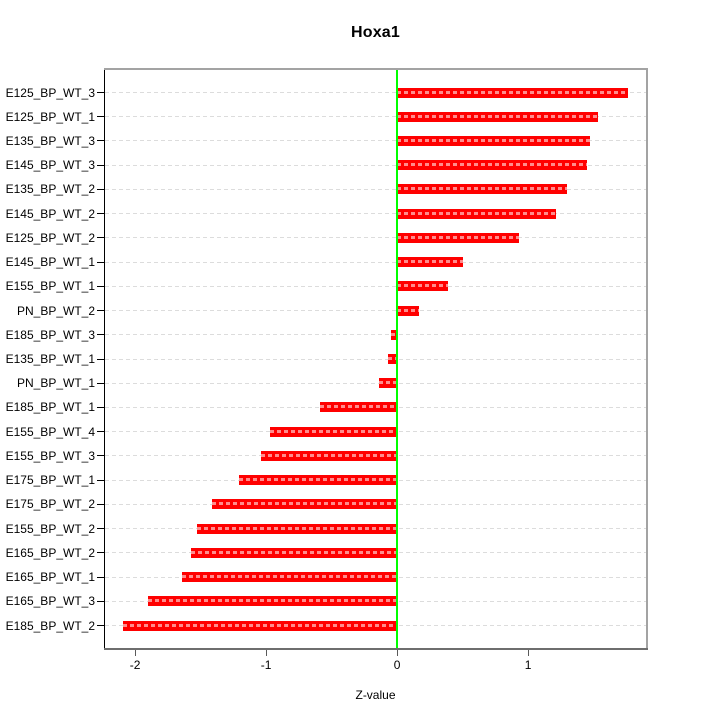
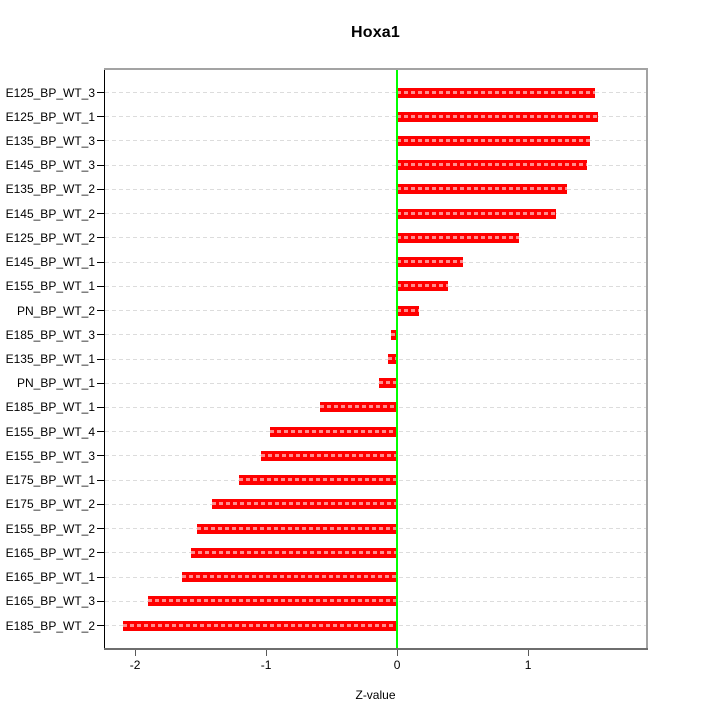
E125_BP_WT_3: 1.76 -> 1.51
